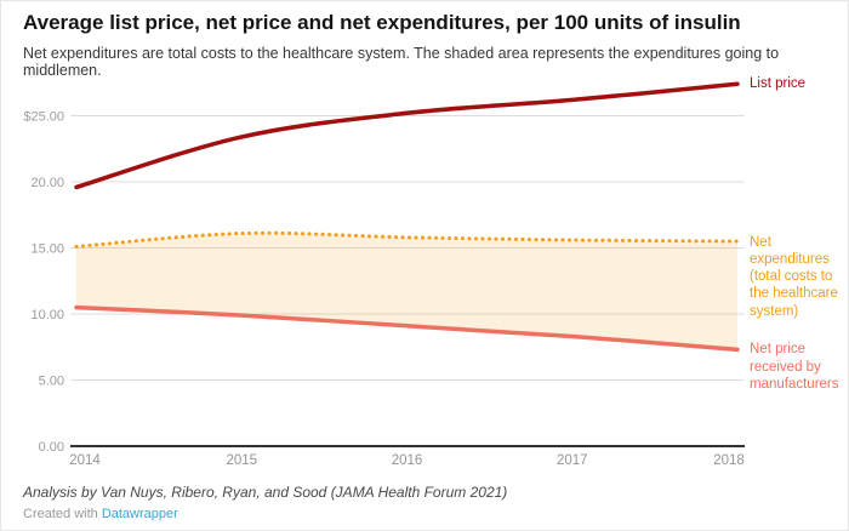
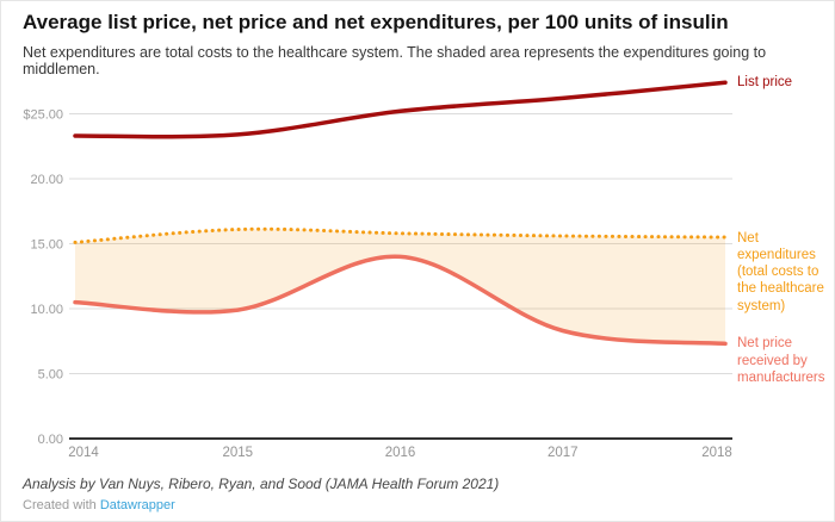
List price/2014: $19.6 -> $23.3
Net price received by manufacturers/2016: $9.1 -> $14.0
